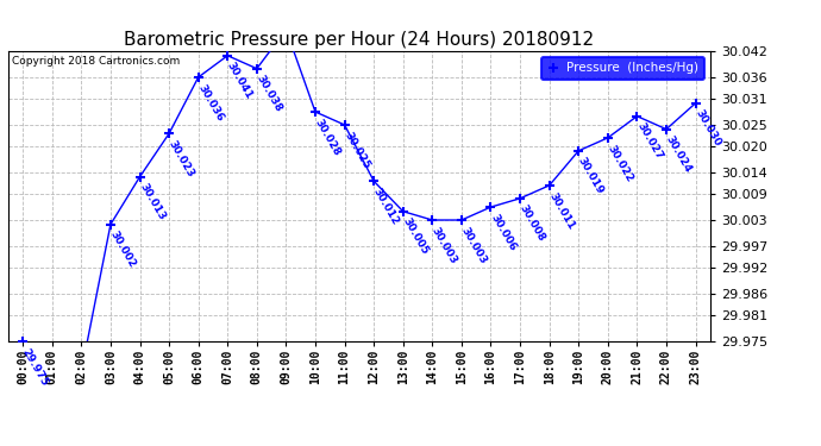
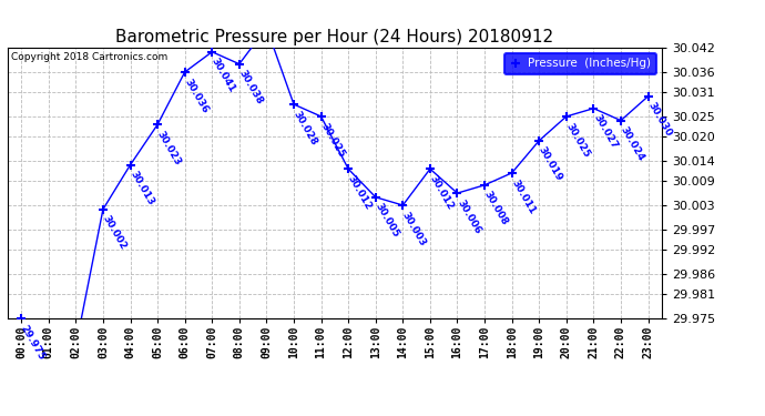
15:00: 30.003 -> 30.012
20:00: 30.022 -> 30.025
